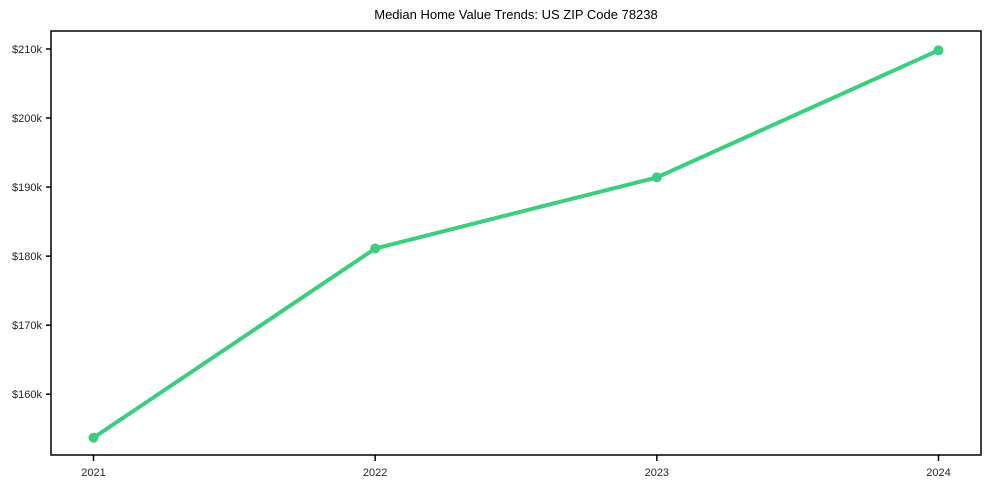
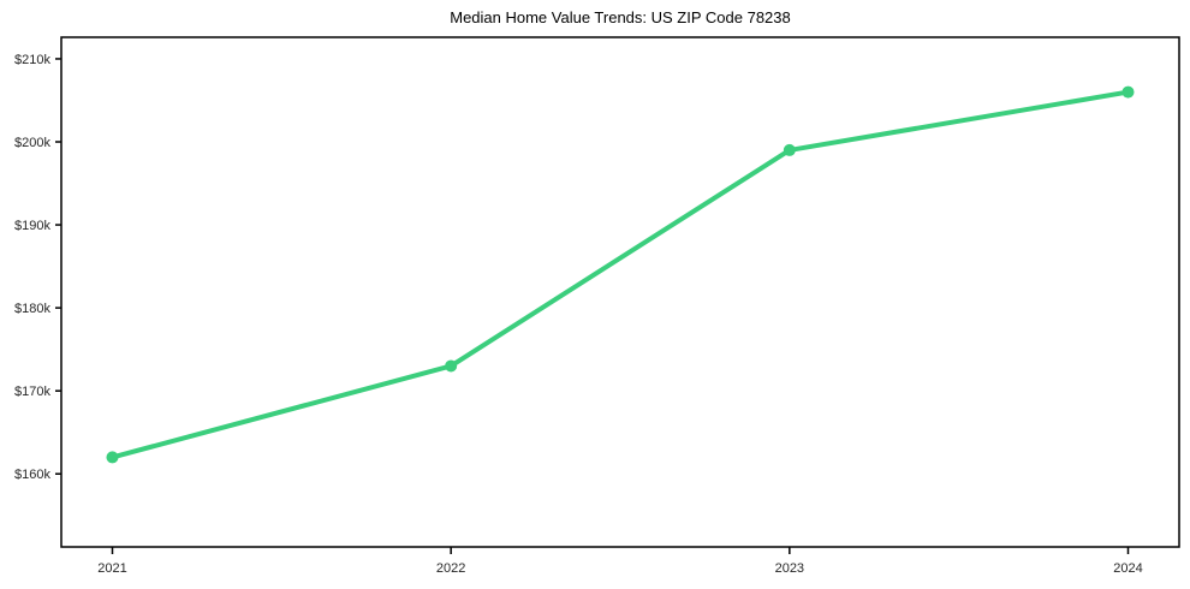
2021: $154k -> $162k
2022: $181k -> $173k
2023: $191k -> $199k
2024: $210k -> $206k
